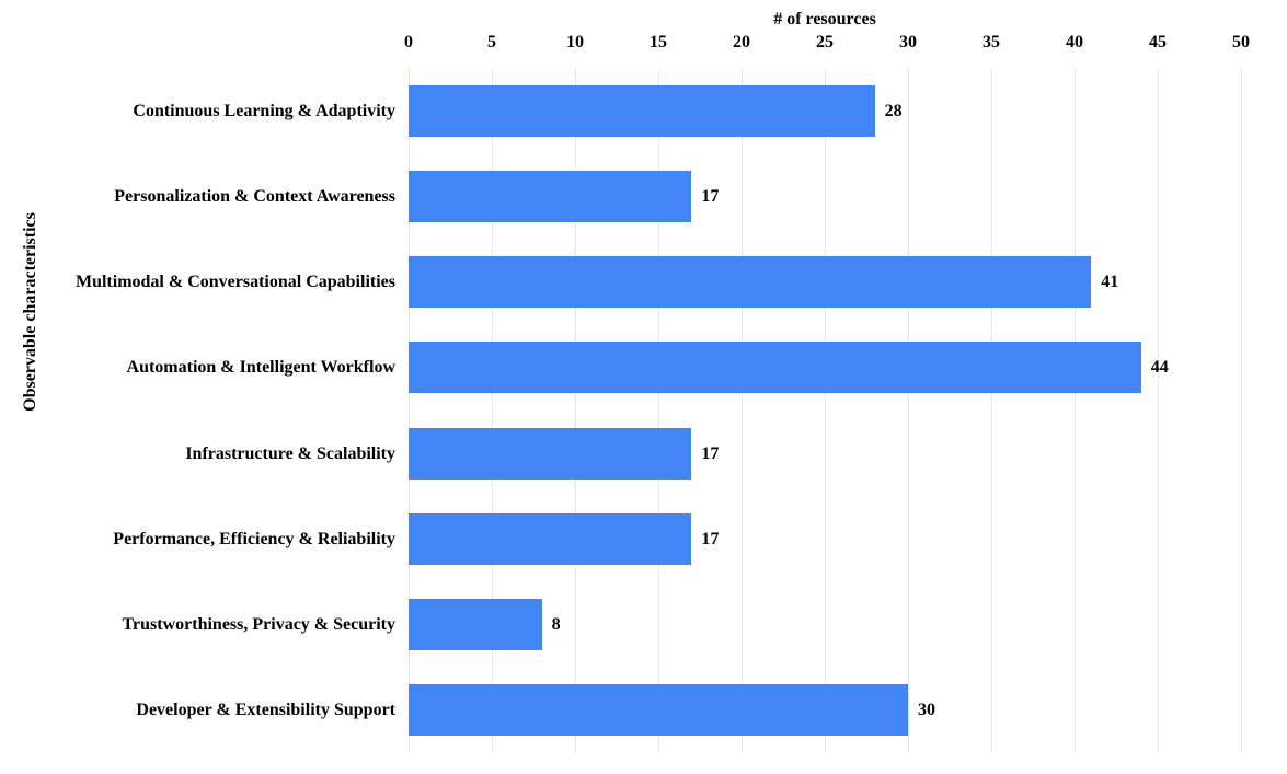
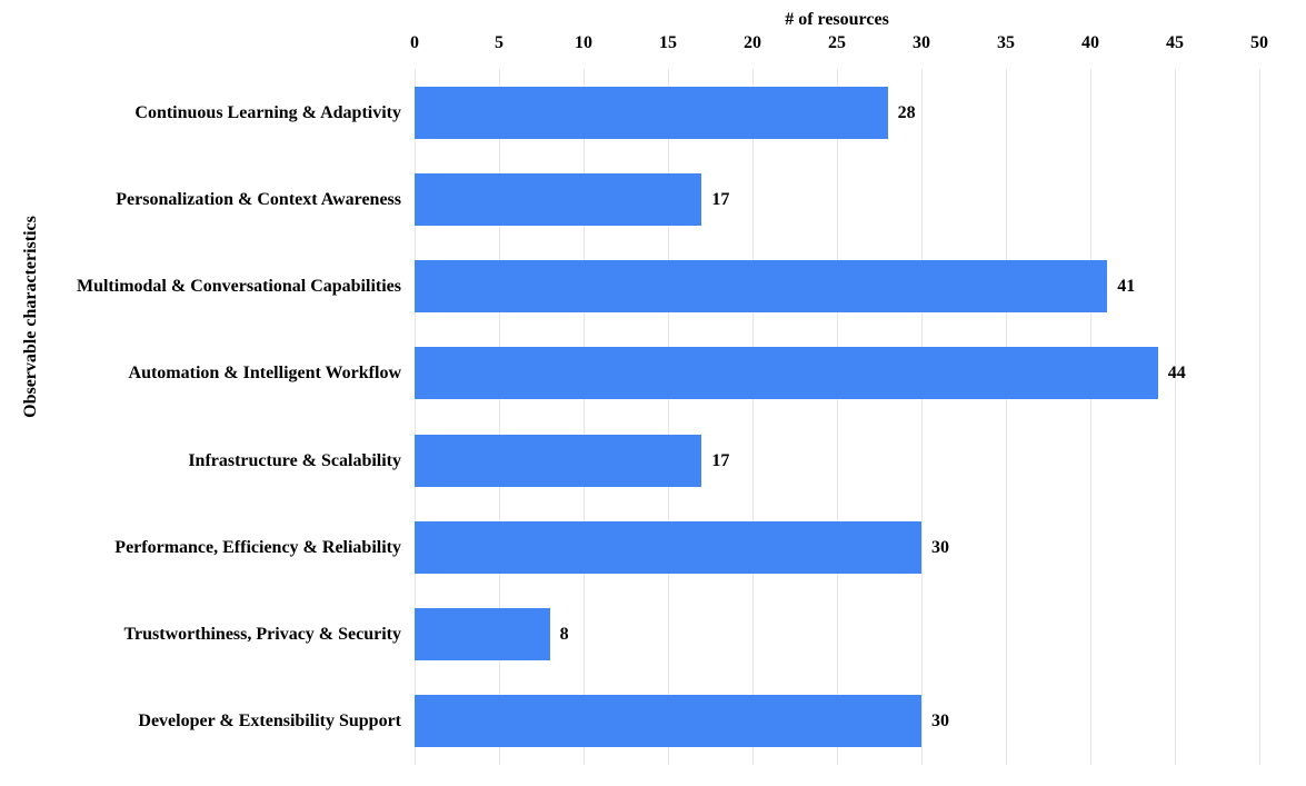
Performance, Efficiency & Reliability: 17 -> 30
